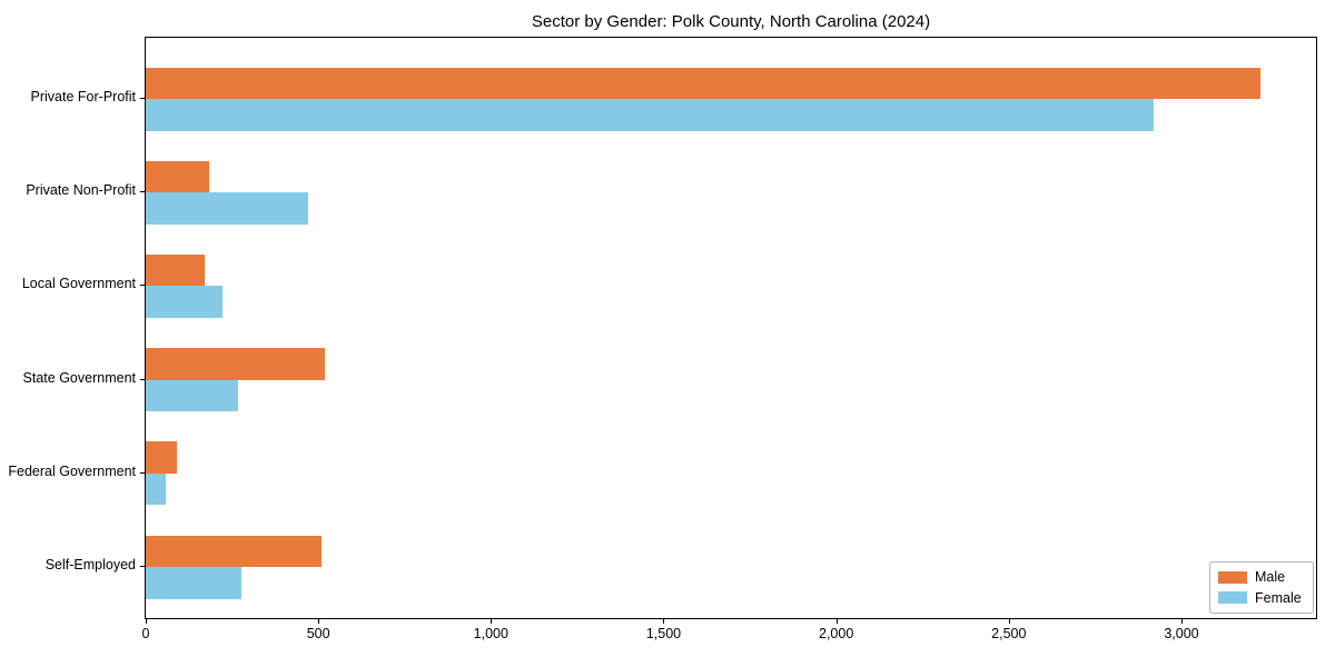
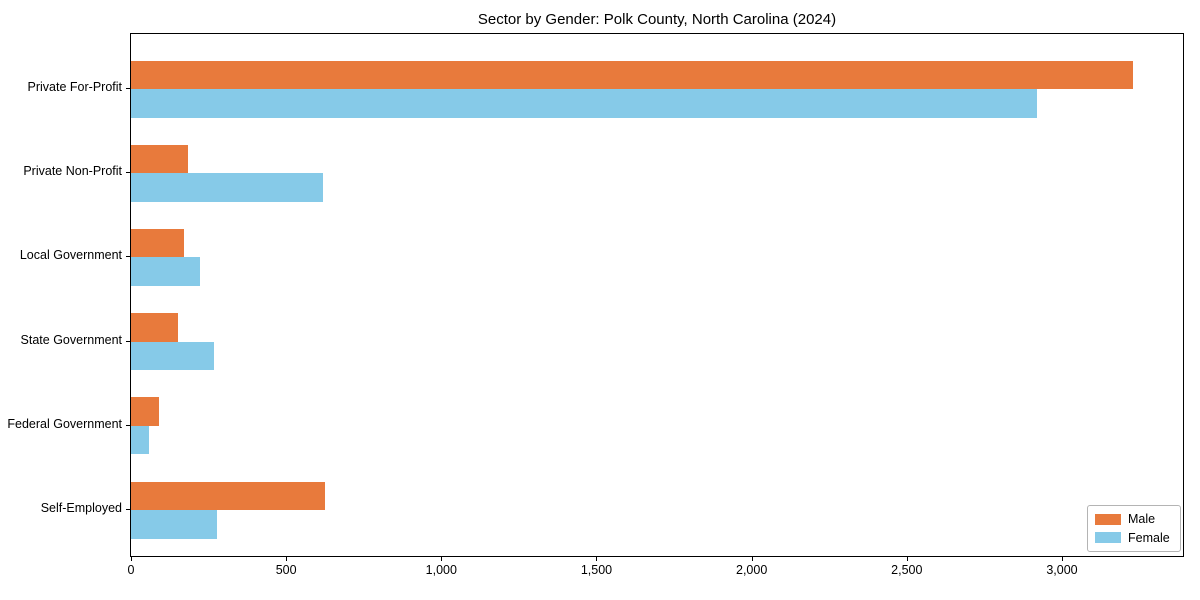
Female/Private Non-Profit: 470 -> 620
Male/State Government: 520 -> 150
Male/Self-Employed: 510 -> 620
